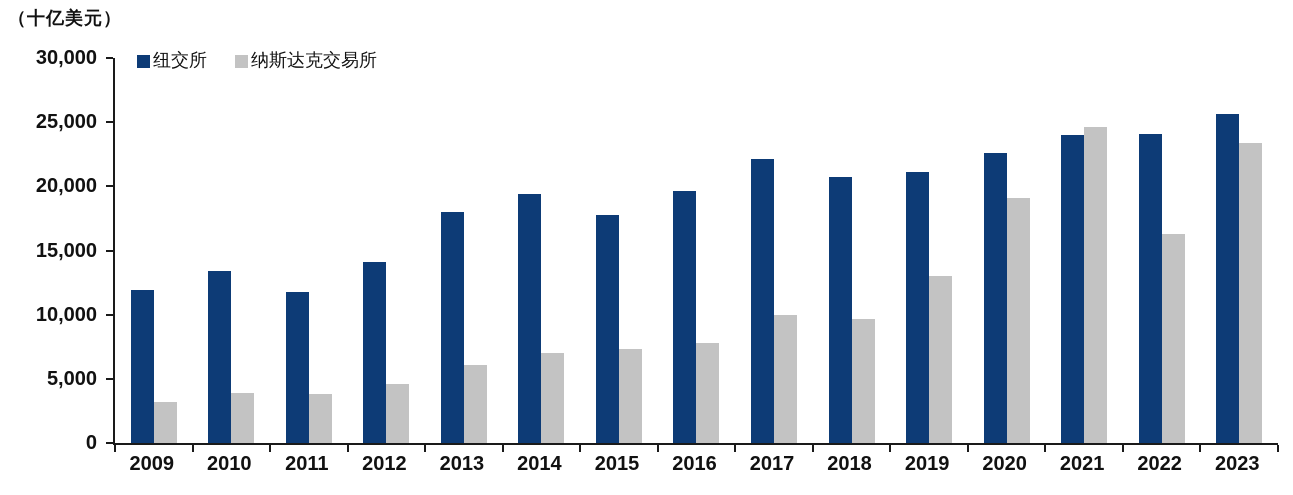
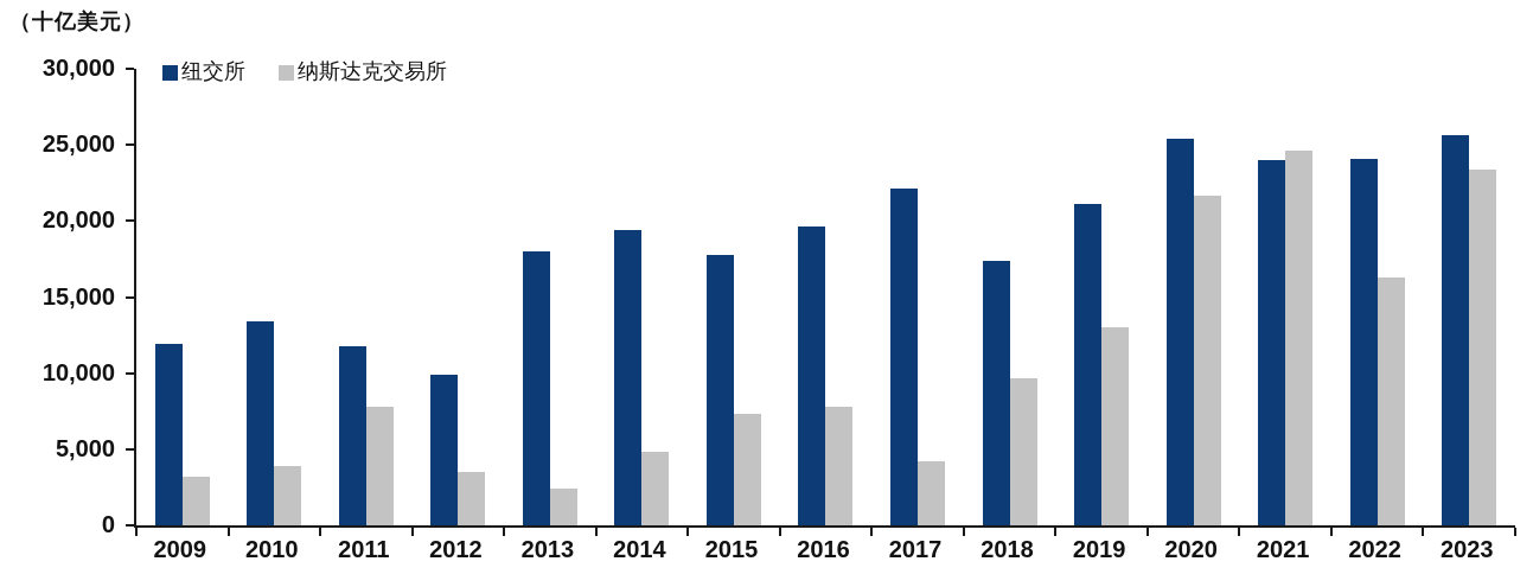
纳斯达克交易所/2011: 3800 -> 7800
纽交所/2012: 14100 -> 9900
纳斯达克交易所/2012: 4600 -> 3500
纳斯达克交易所/2013: 6100 -> 2400
纳斯达克交易所/2014: 7000 -> 4800
纳斯达克交易所/2017: 10000 -> 4200
纽交所/2018: 20700 -> 17400
纽交所/2020: 22600 -> 25400
纳斯达克交易所/2020: 19100 -> 21700
